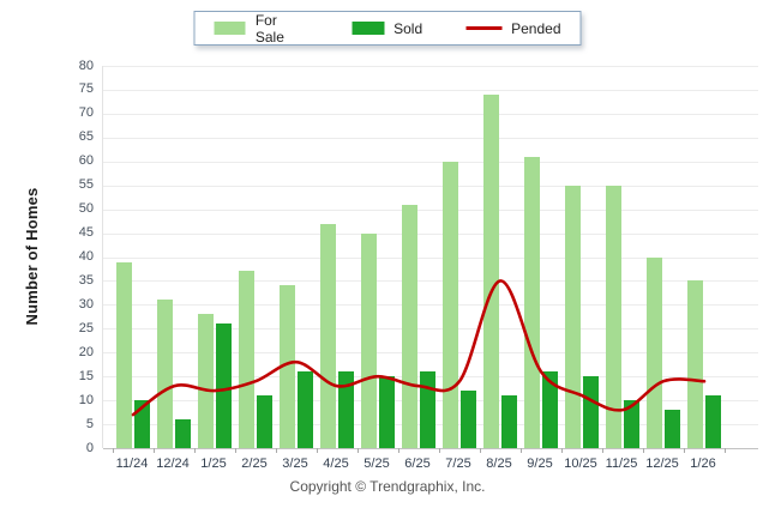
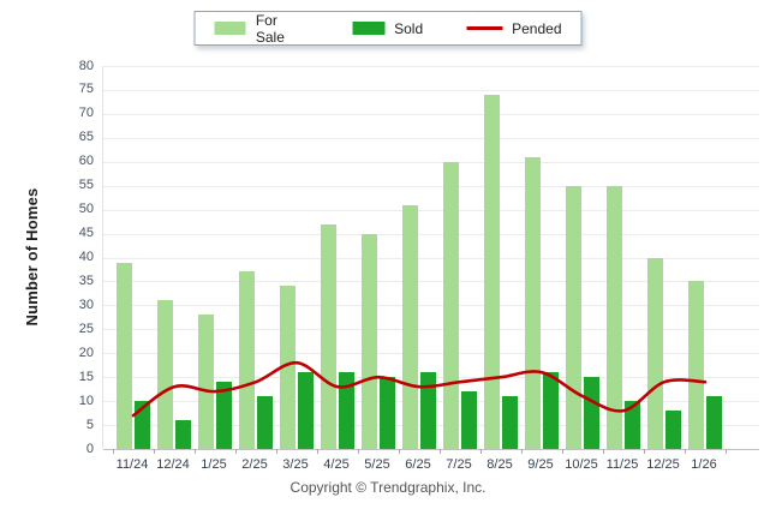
Sold/1/25: 26 -> 14
Pended/8/25: 35 -> 15
